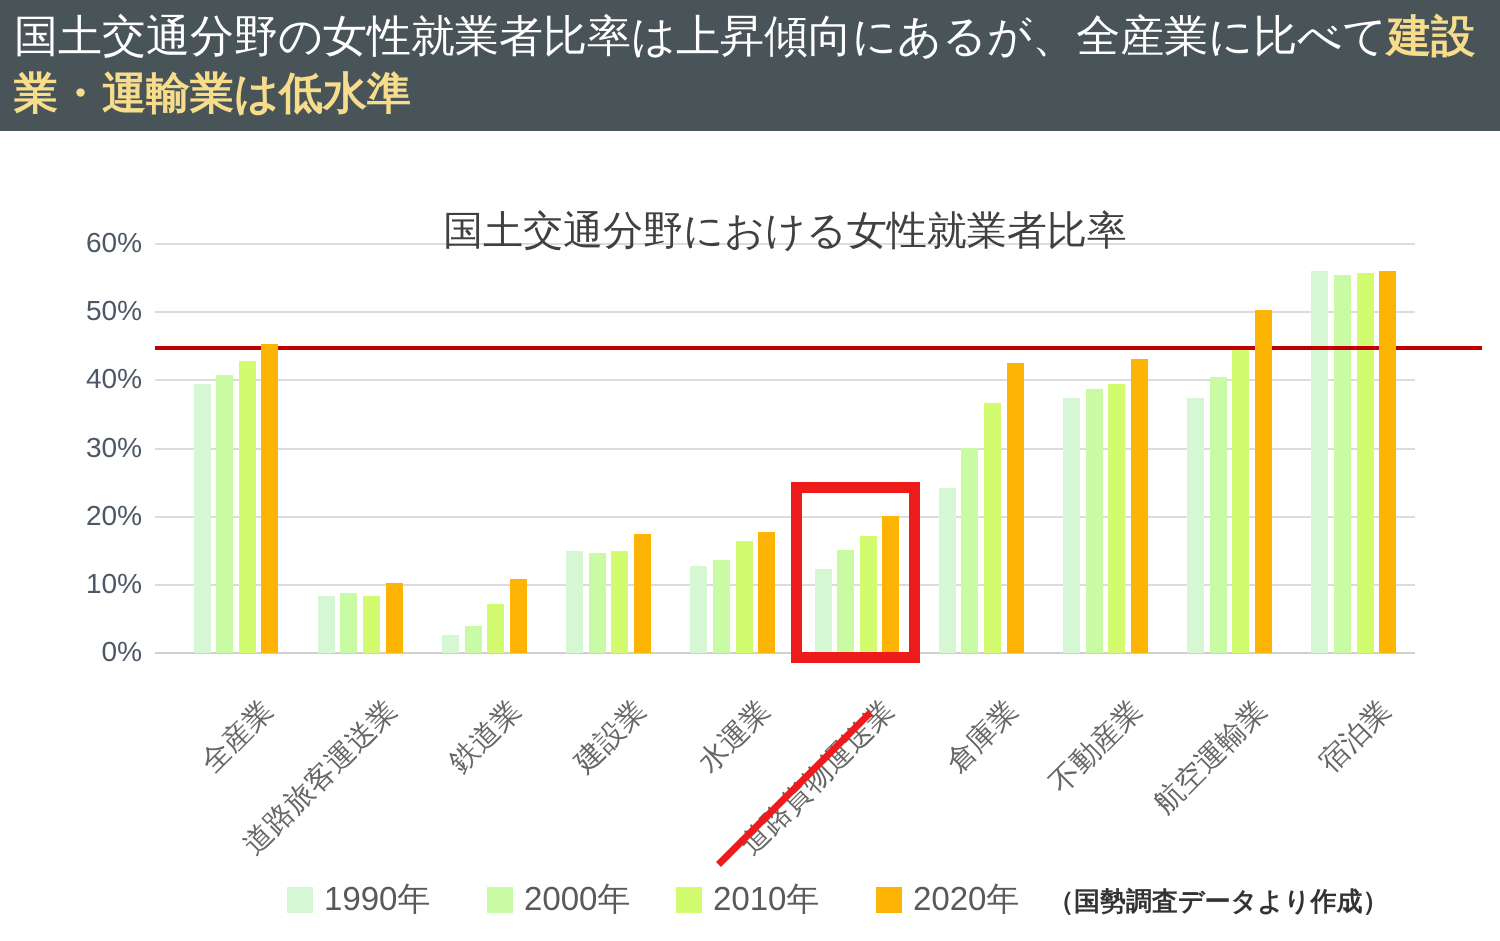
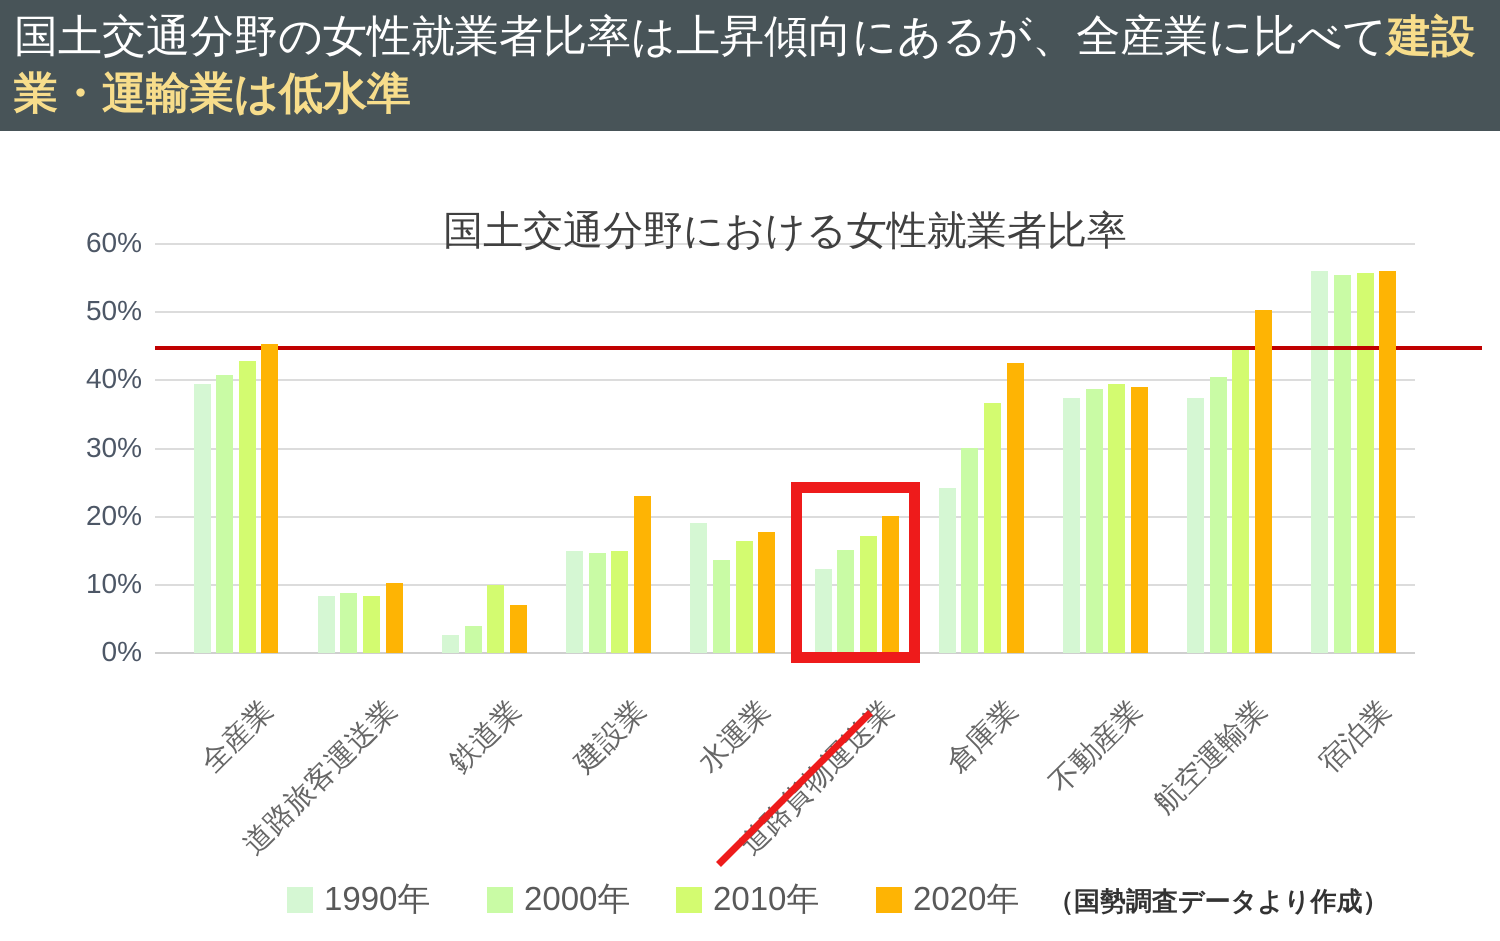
2010年/鉄道業: 7% -> 10%
2020年/鉄道業: 11% -> 7%
2020年/建設業: 18% -> 23%
1990年/水運業: 13% -> 19%
2020年/不動産業: 43% -> 39%
